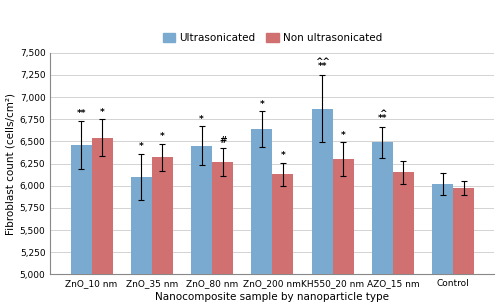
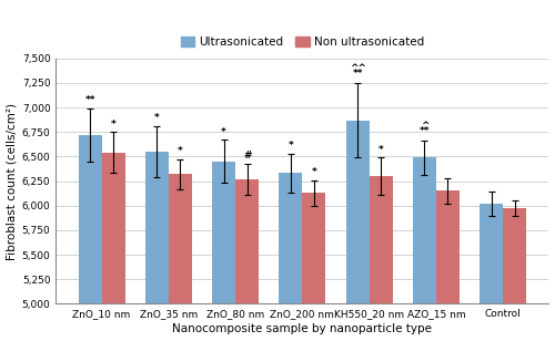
Ultrasonicated/ZnO_10 nm: 6,460 -> 6,720
Ultrasonicated/ZnO_35 nm: 6,100 -> 6,550
Ultrasonicated/ZnO_200 nm: 6,640 -> 6,330
